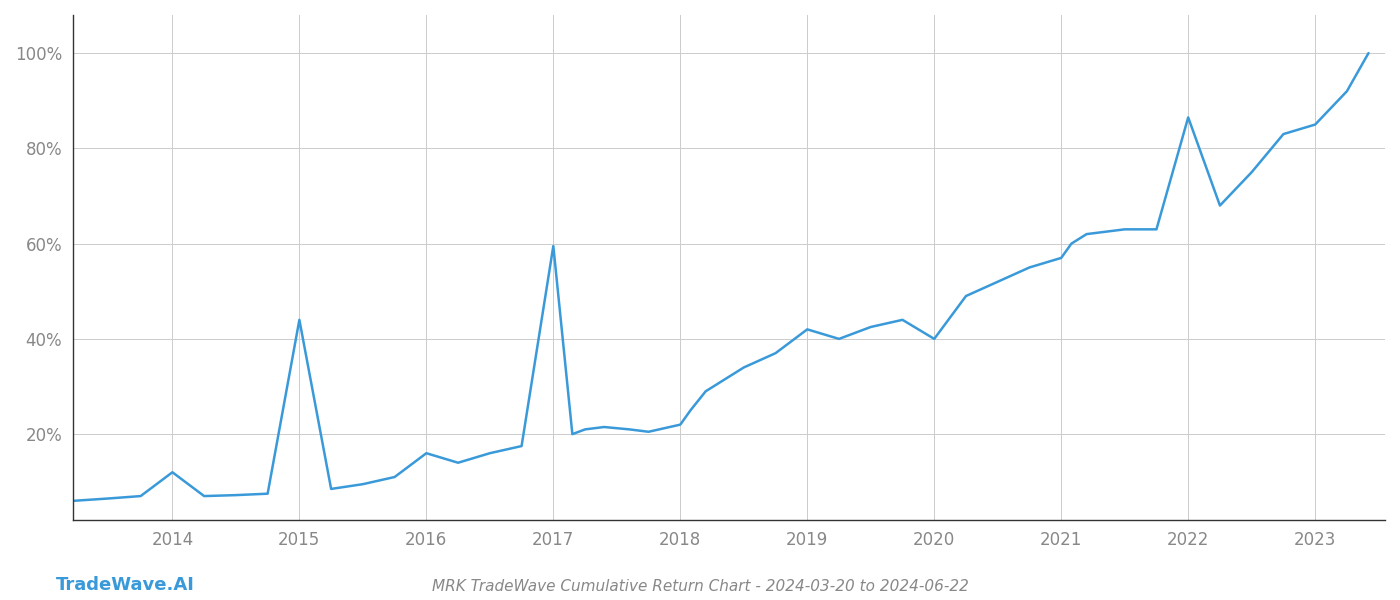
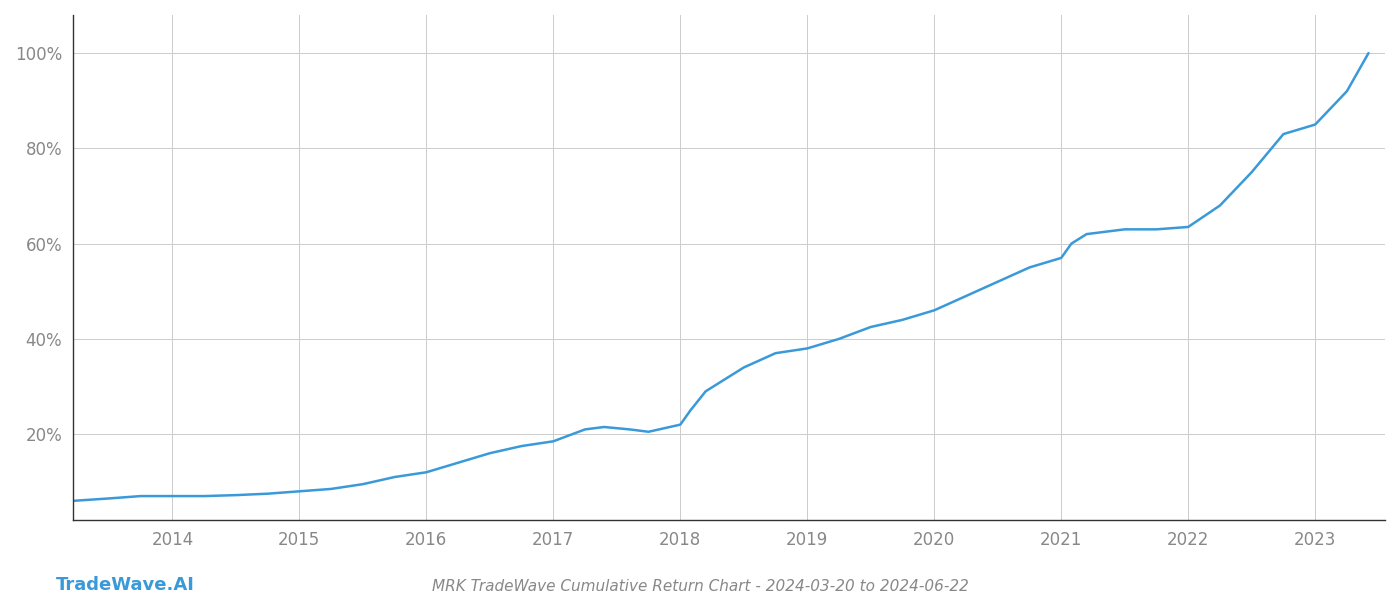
2014: 12.0% -> 7.0%
2015: 44.0% -> 8.0%
2016: 16.0% -> 12.0%
2017: 59.5% -> 18.5%
2019: 42.0% -> 38.0%
2020: 40.0% -> 46.0%
2022: 86.5% -> 63.5%
